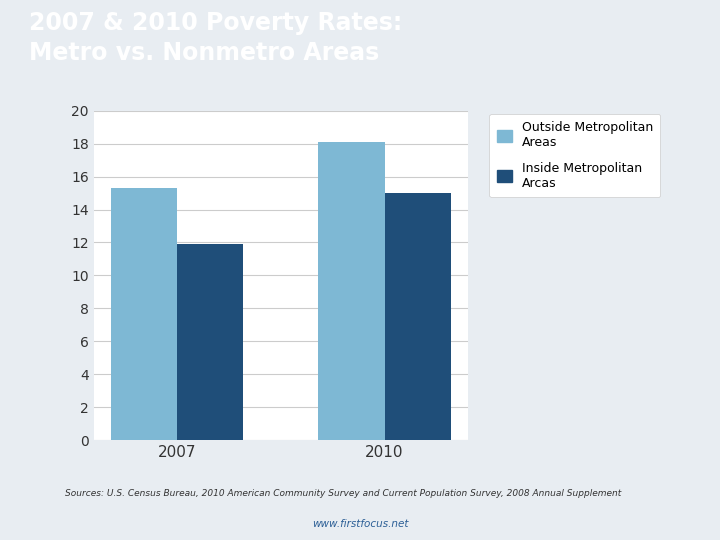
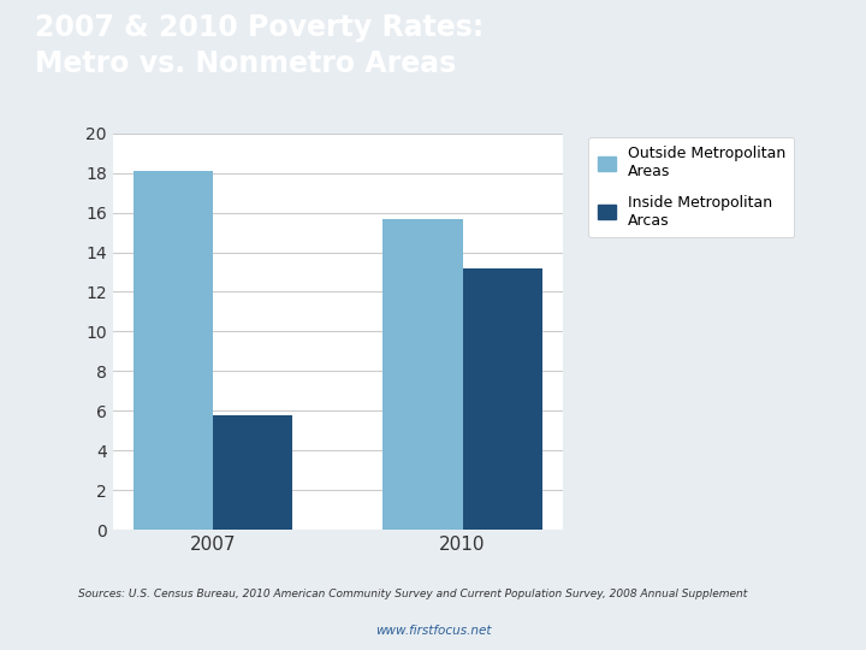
Outside Metropolitan Areas/2007: 15.3 -> 18.1
Inside Metropolitan Arcas/2007: 11.9 -> 5.8
Outside Metropolitan Areas/2010: 18.1 -> 15.7
Inside Metropolitan Arcas/2010: 15.0 -> 13.2
